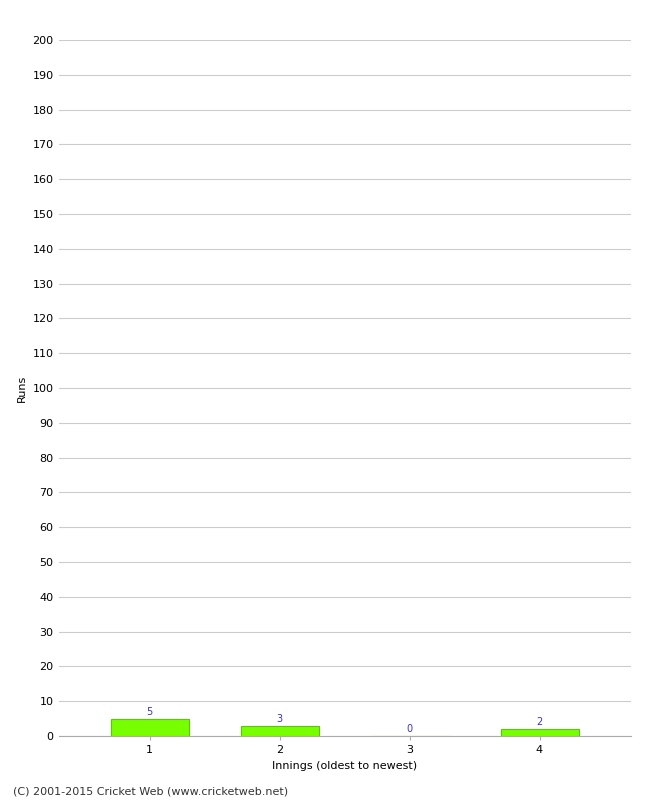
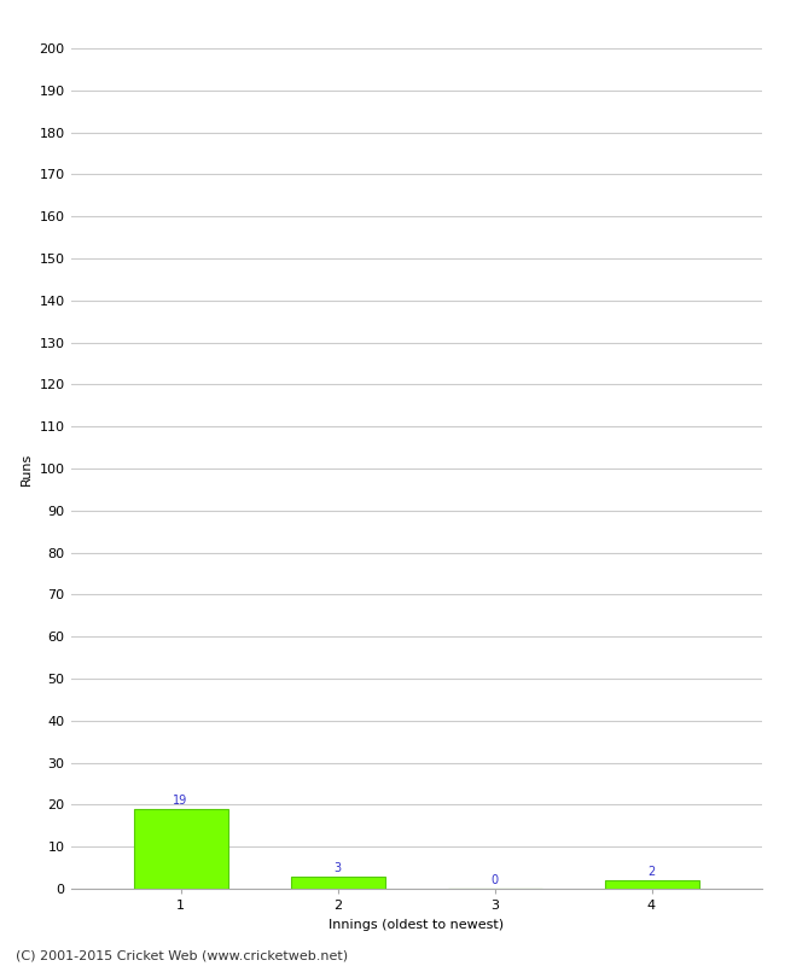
1: 5 -> 19
